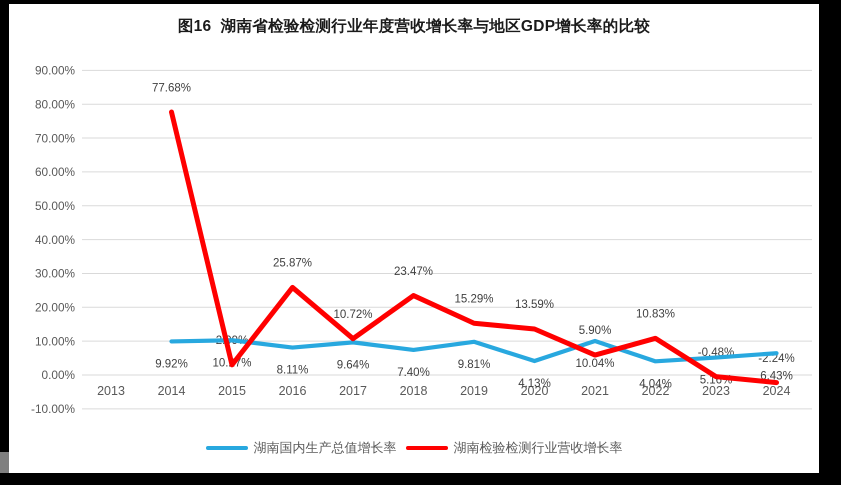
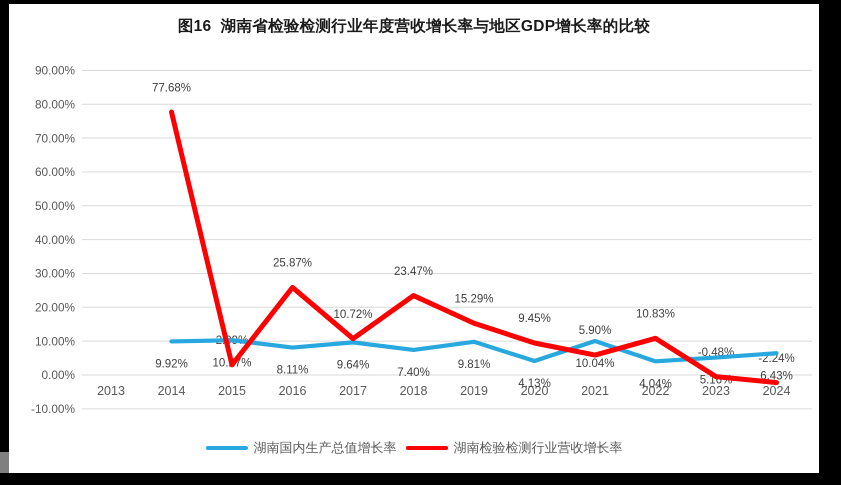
湖南检验检测行业营收增长率/2020: 13.59% -> 9.45%
